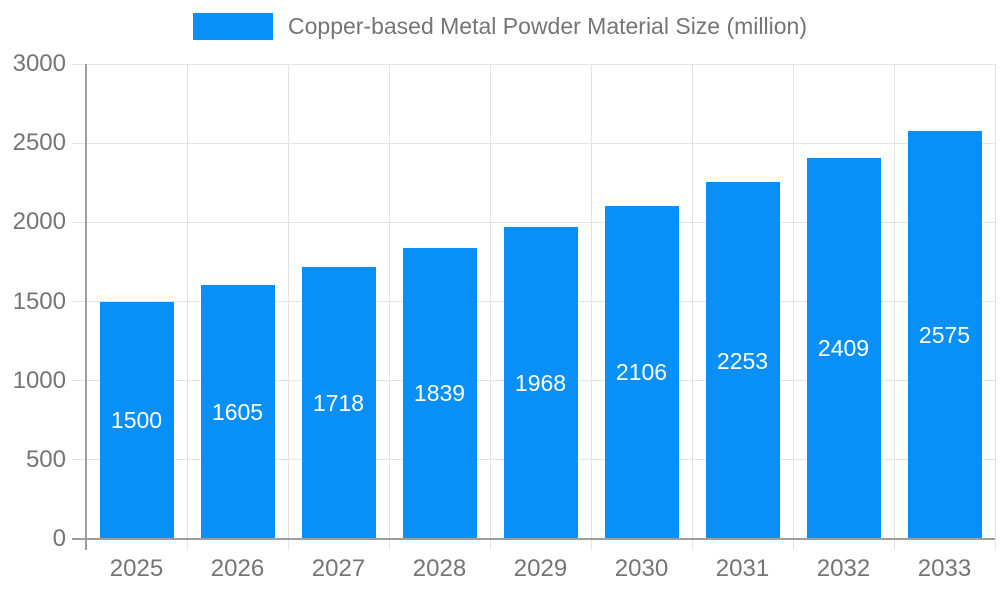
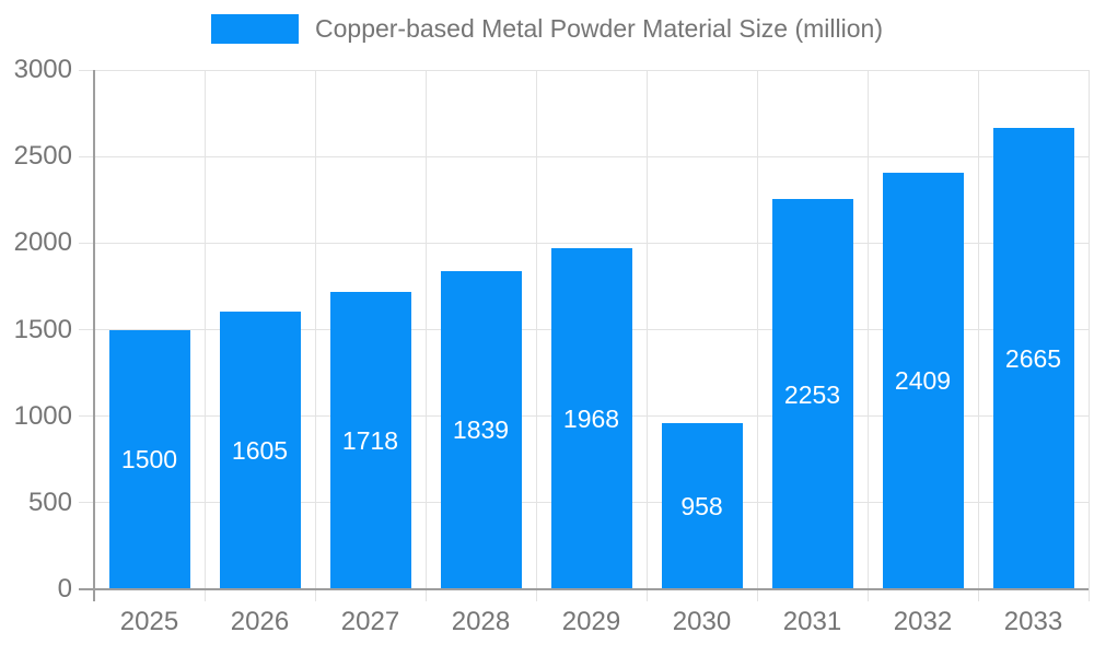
2030: 2106 -> 958
2033: 2575 -> 2665
